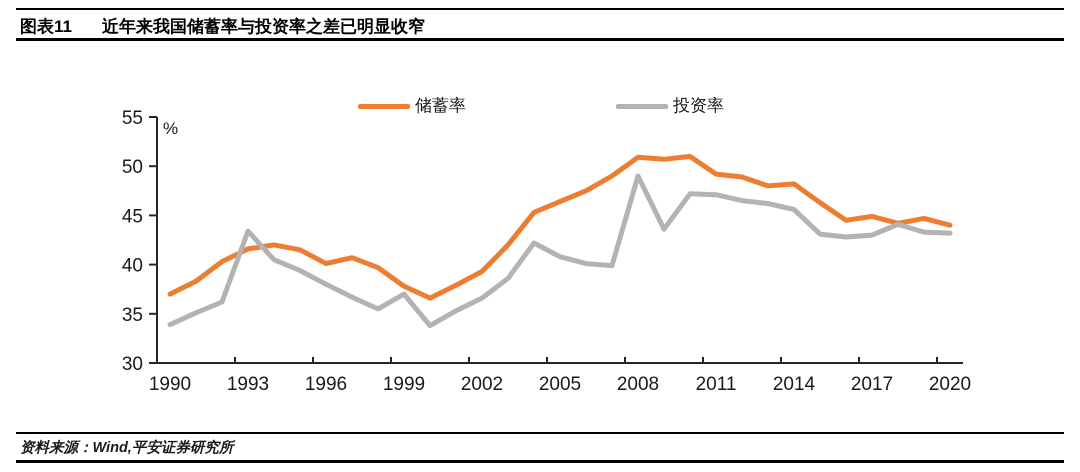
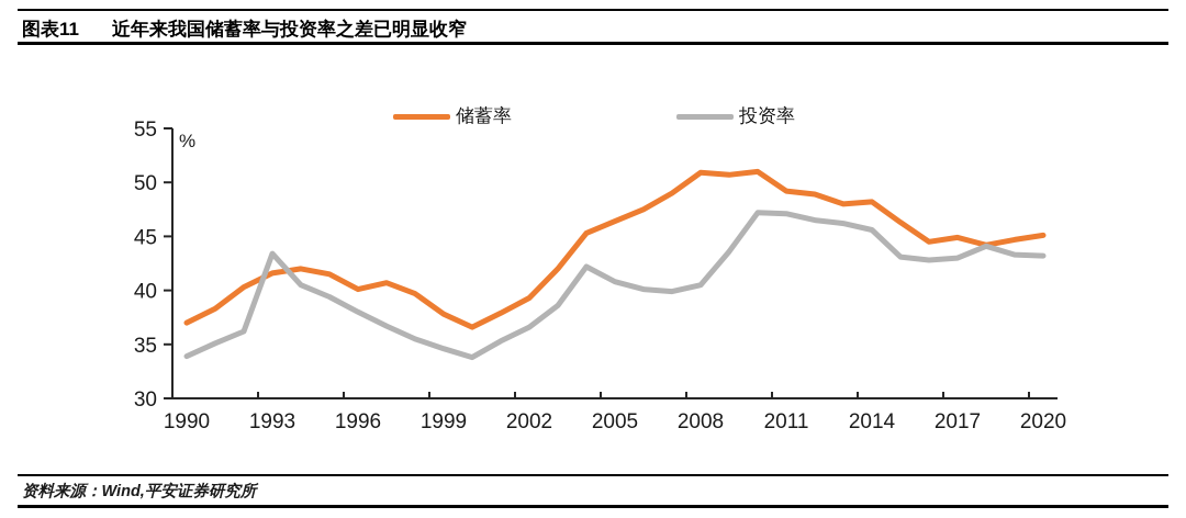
投资率/1999: 37 -> 35
投资率/2008: 49 -> 40
储蓄率/2020: 44 -> 45
